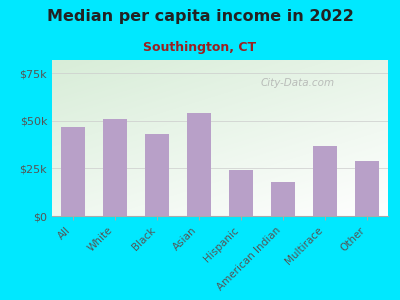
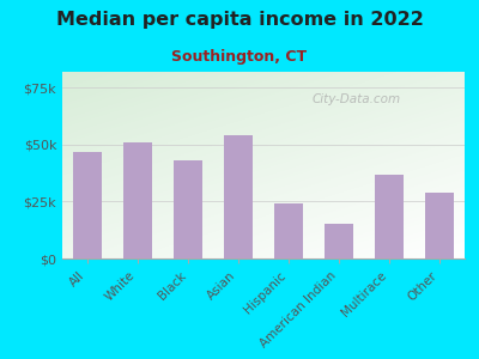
American Indian: $18k -> $15k
